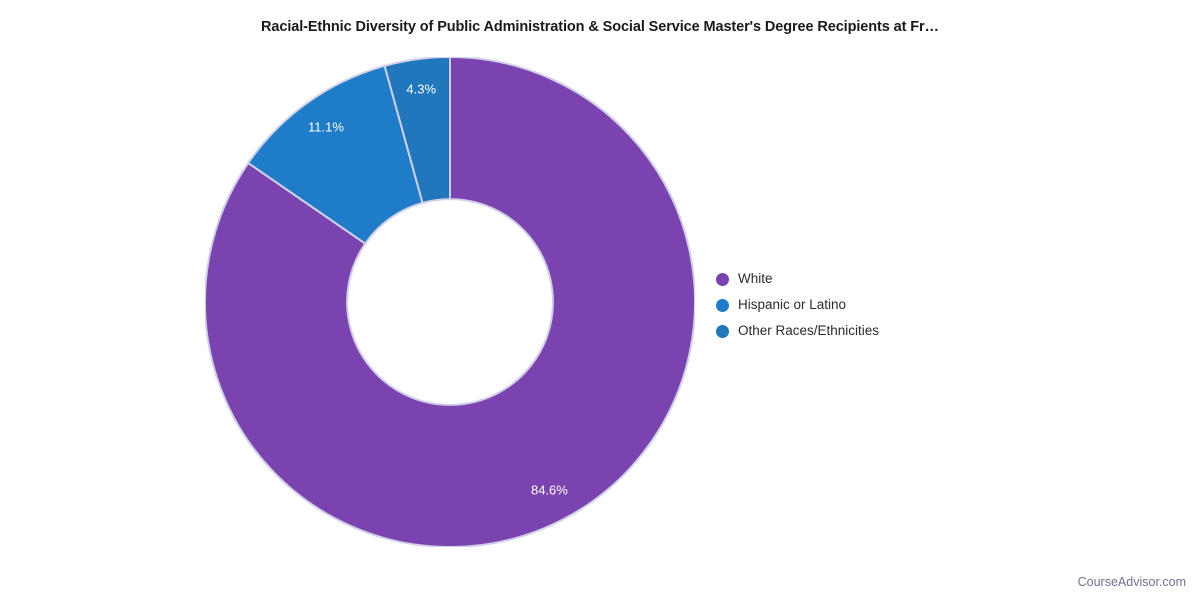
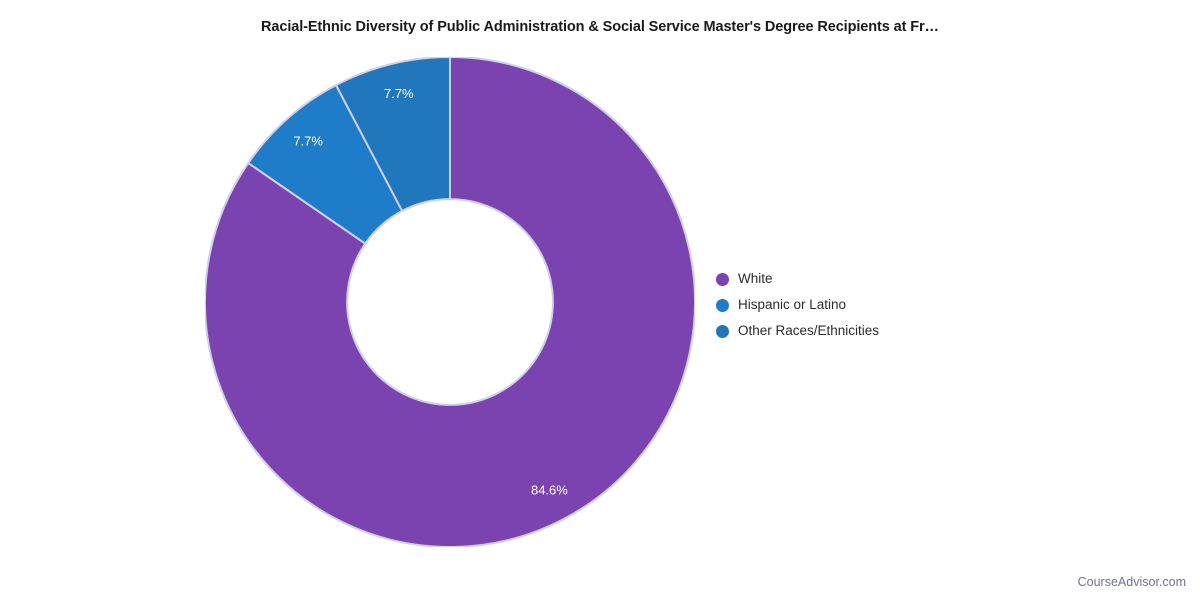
Hispanic or Latino: 11.1% -> 7.7%
Other Races/Ethnicities: 4.3% -> 7.7%
